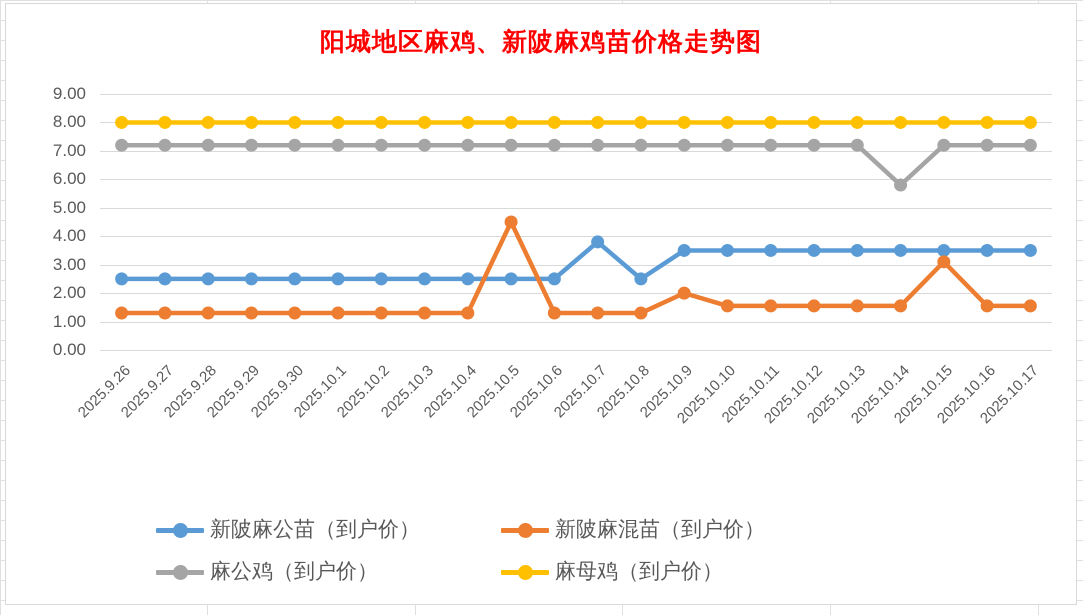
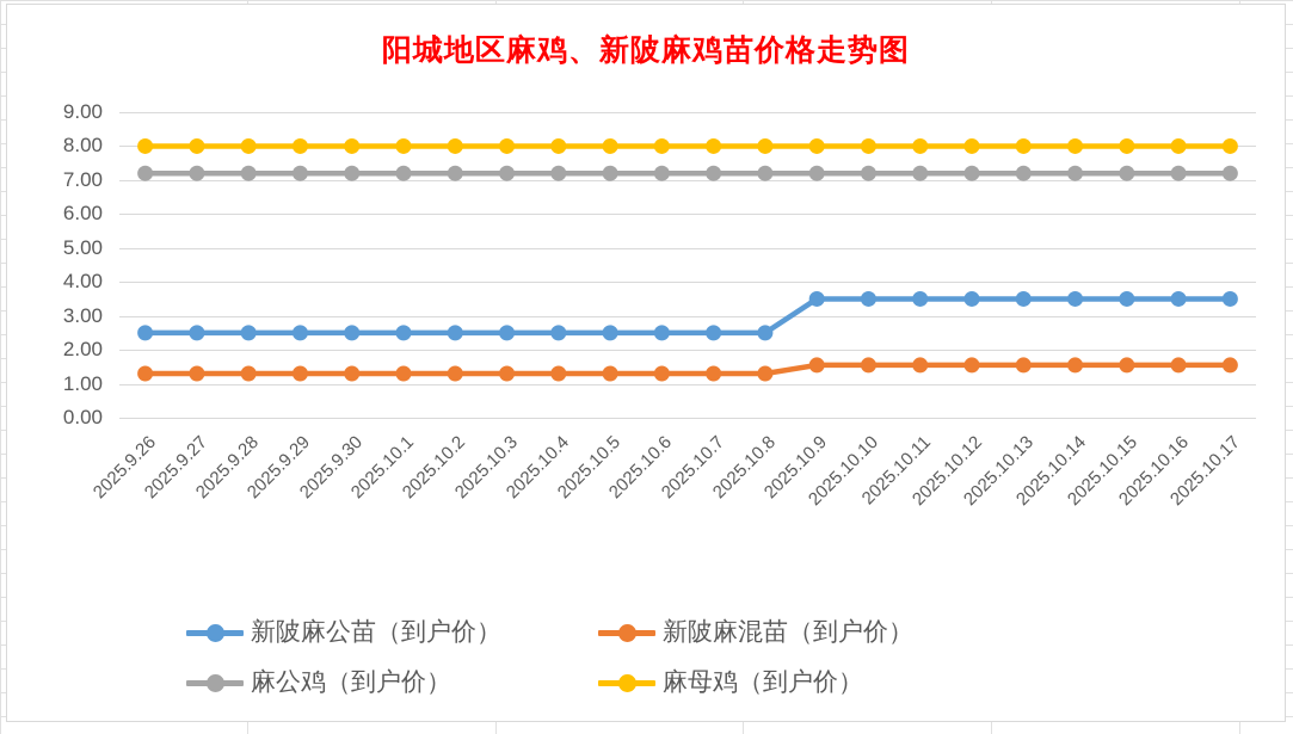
新陂麻混苗（到户价）/2025.10.5: 4.5 -> 1.3
新陂麻公苗（到户价）/2025.10.7: 3.8 -> 2.5
新陂麻混苗（到户价）/2025.10.9: 2.0 -> 1.6
麻公鸡（到户价）/2025.10.14: 5.8 -> 7.2
新陂麻混苗（到户价）/2025.10.15: 3.1 -> 1.6
